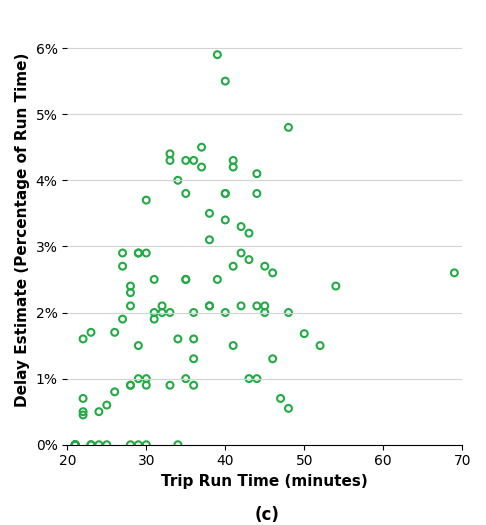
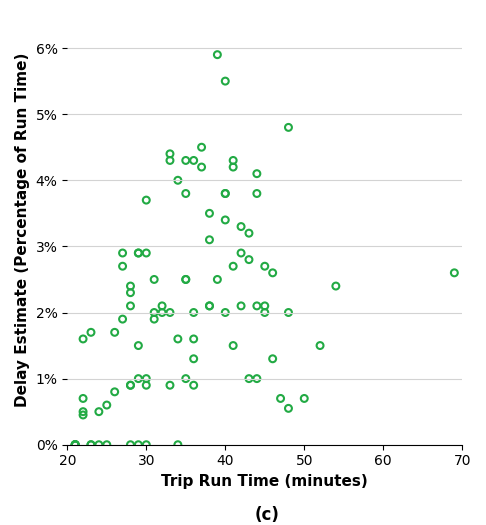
50: 1.68% -> 0.70%
